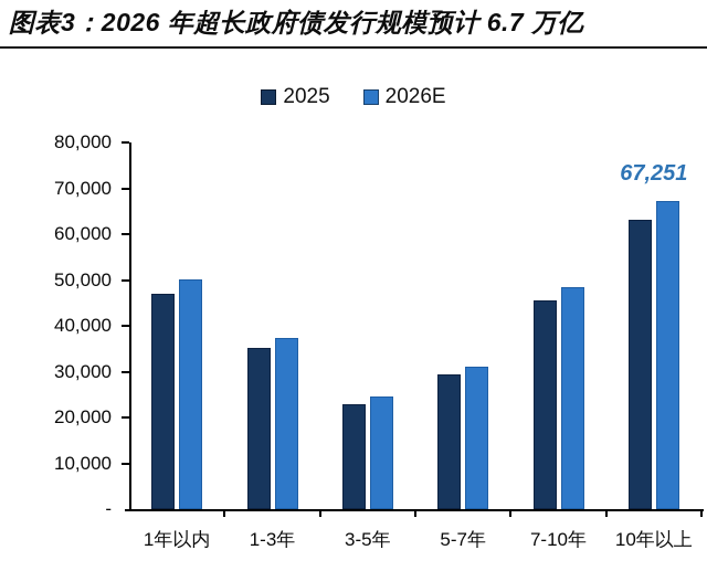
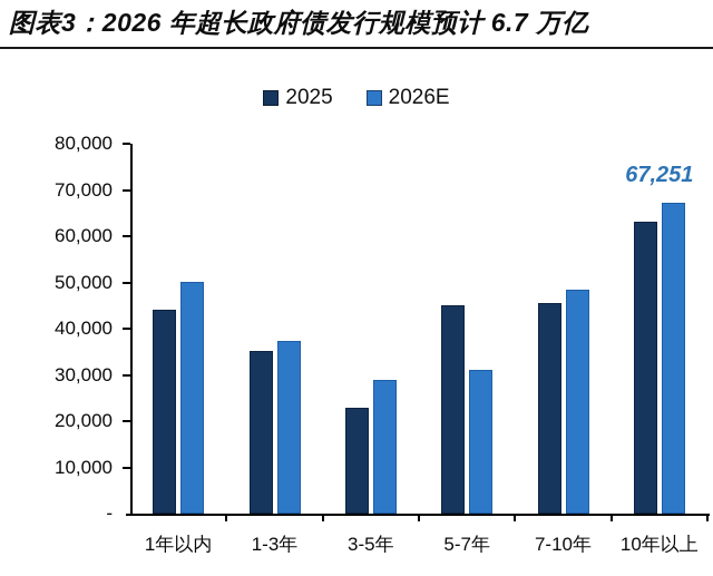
2025/1年以内: 47000 -> 44000
2026E/3-5年: 24000 -> 29000
2025/5-7年: 29000 -> 45000
